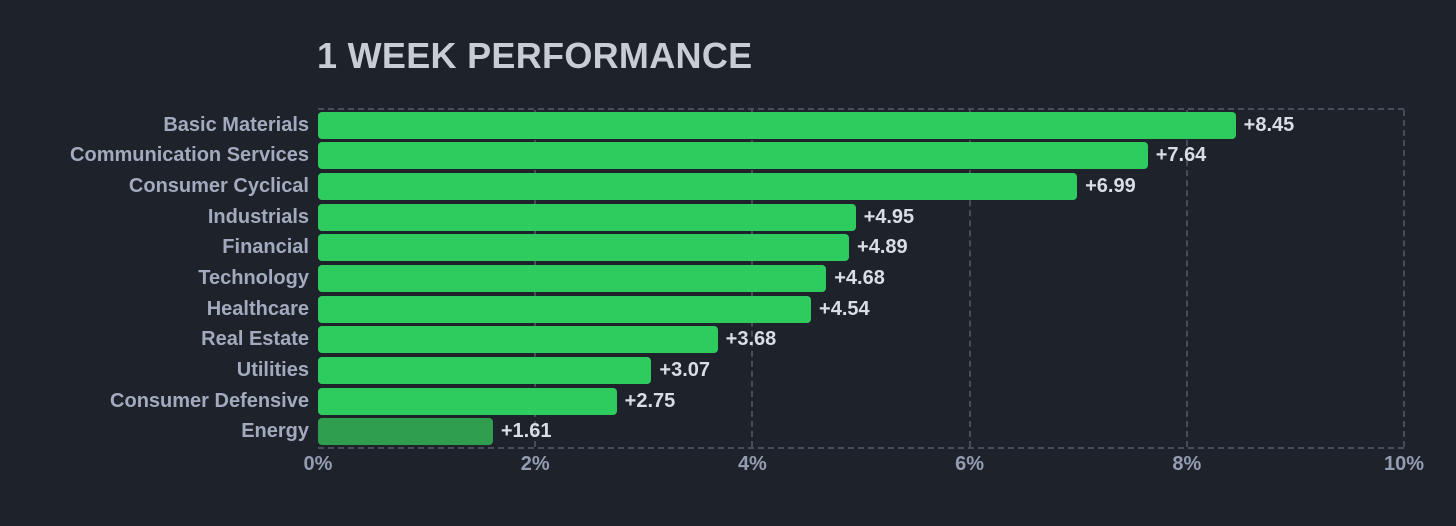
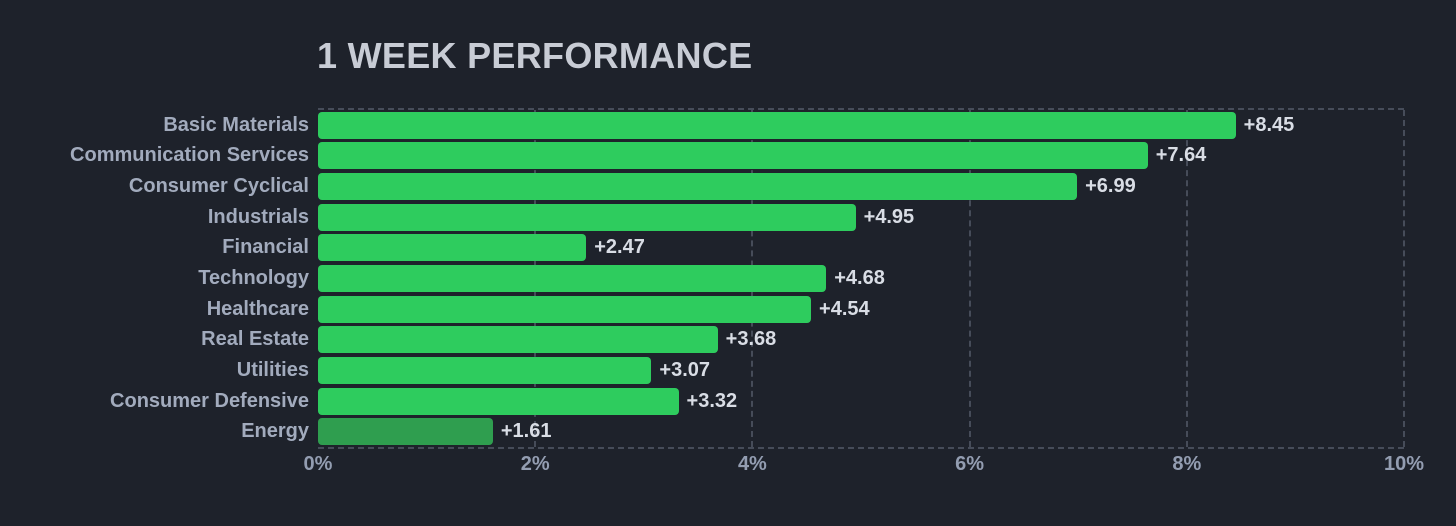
Financial: +4.89 -> +2.47
Consumer Defensive: +2.75 -> +3.32
